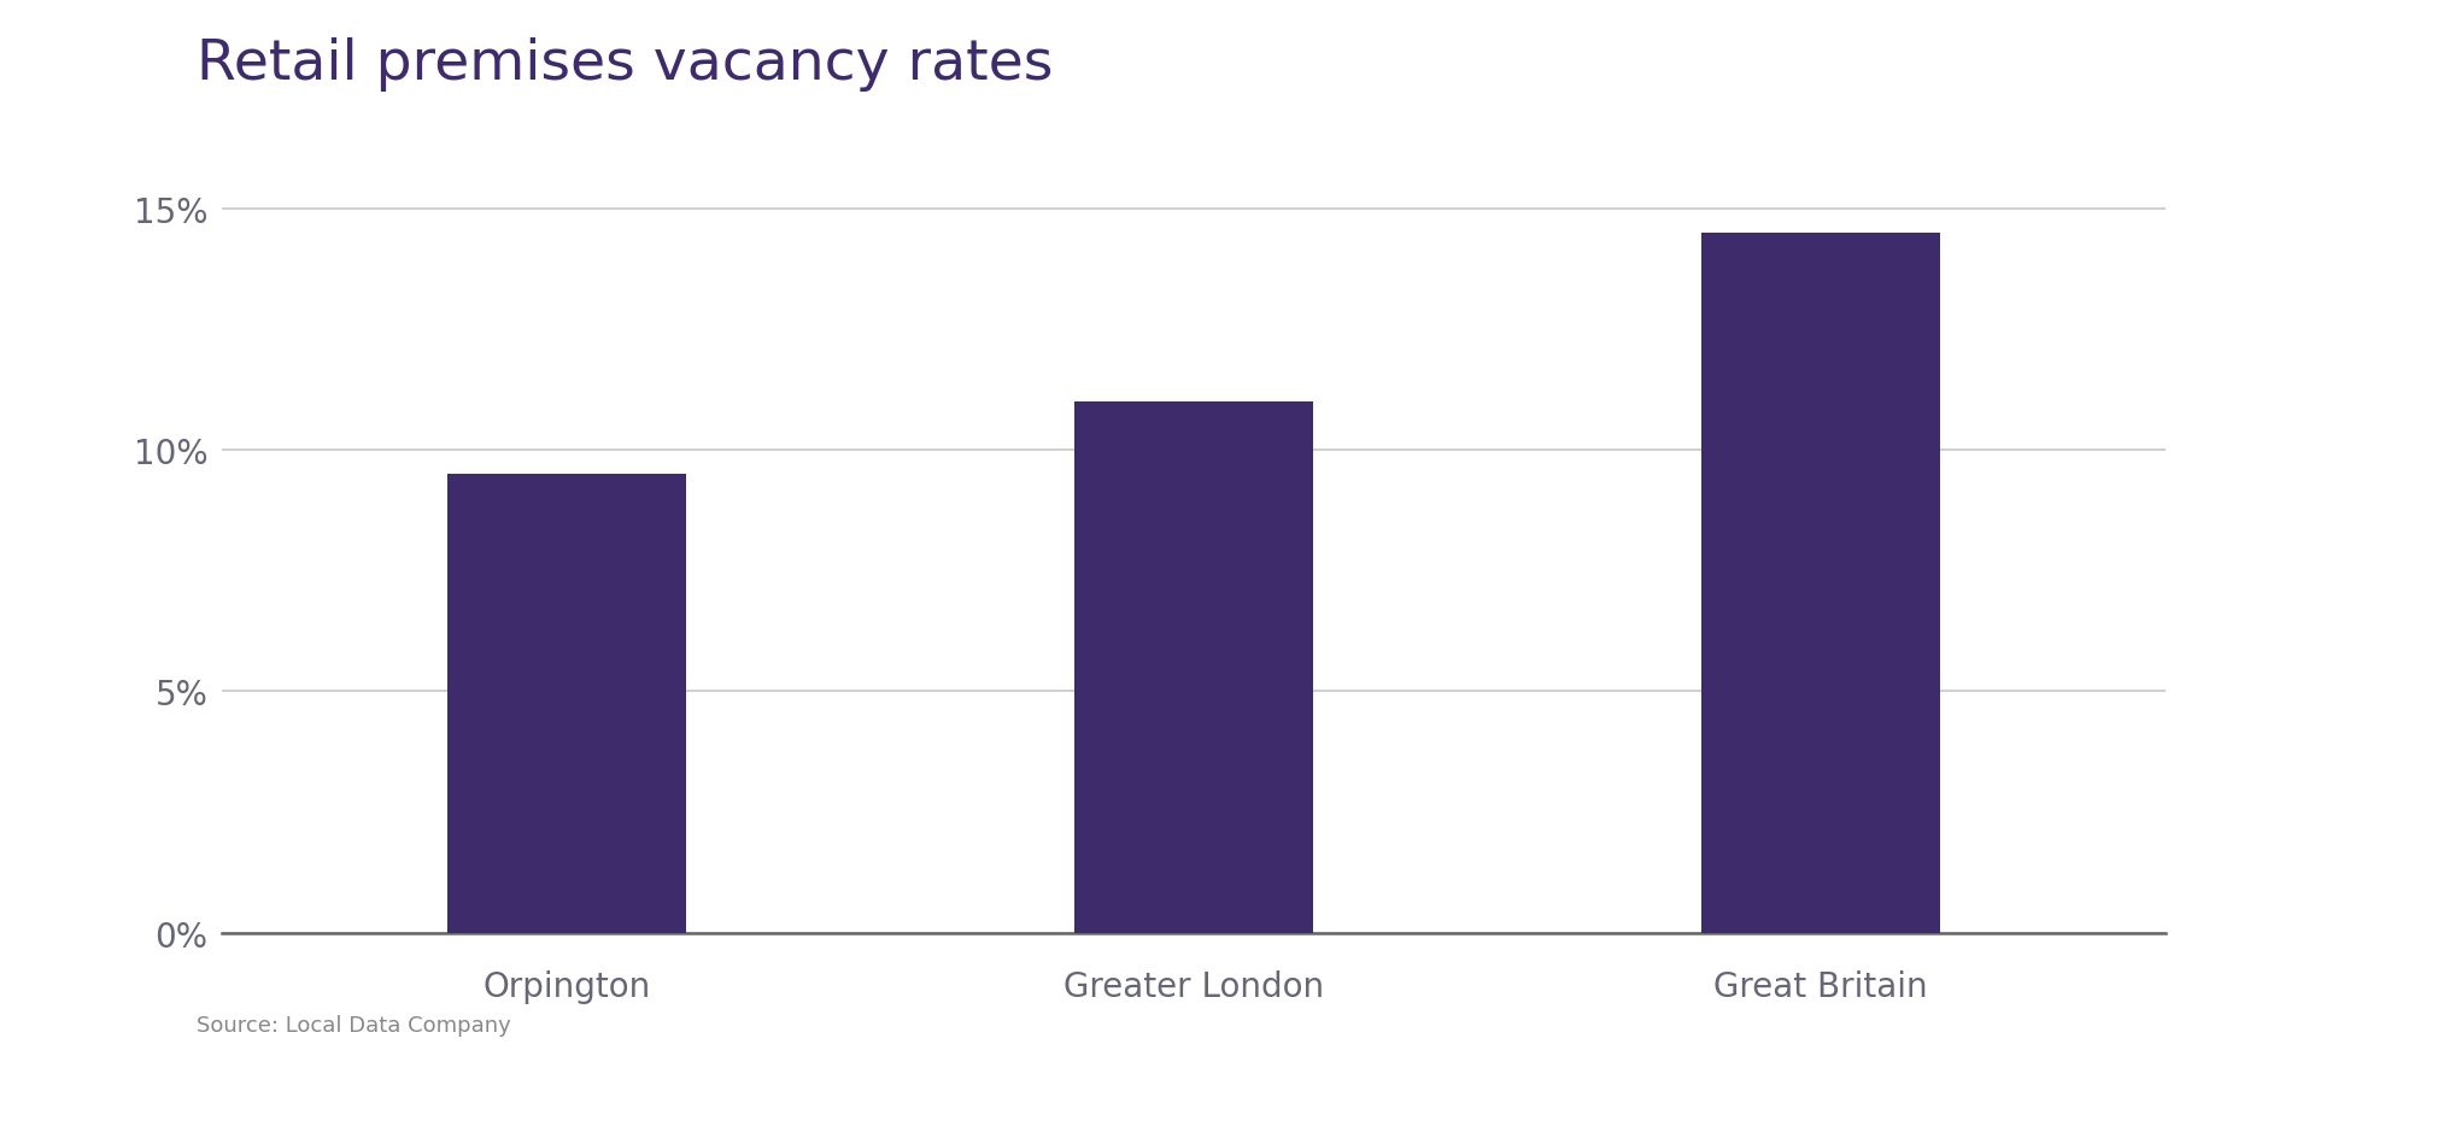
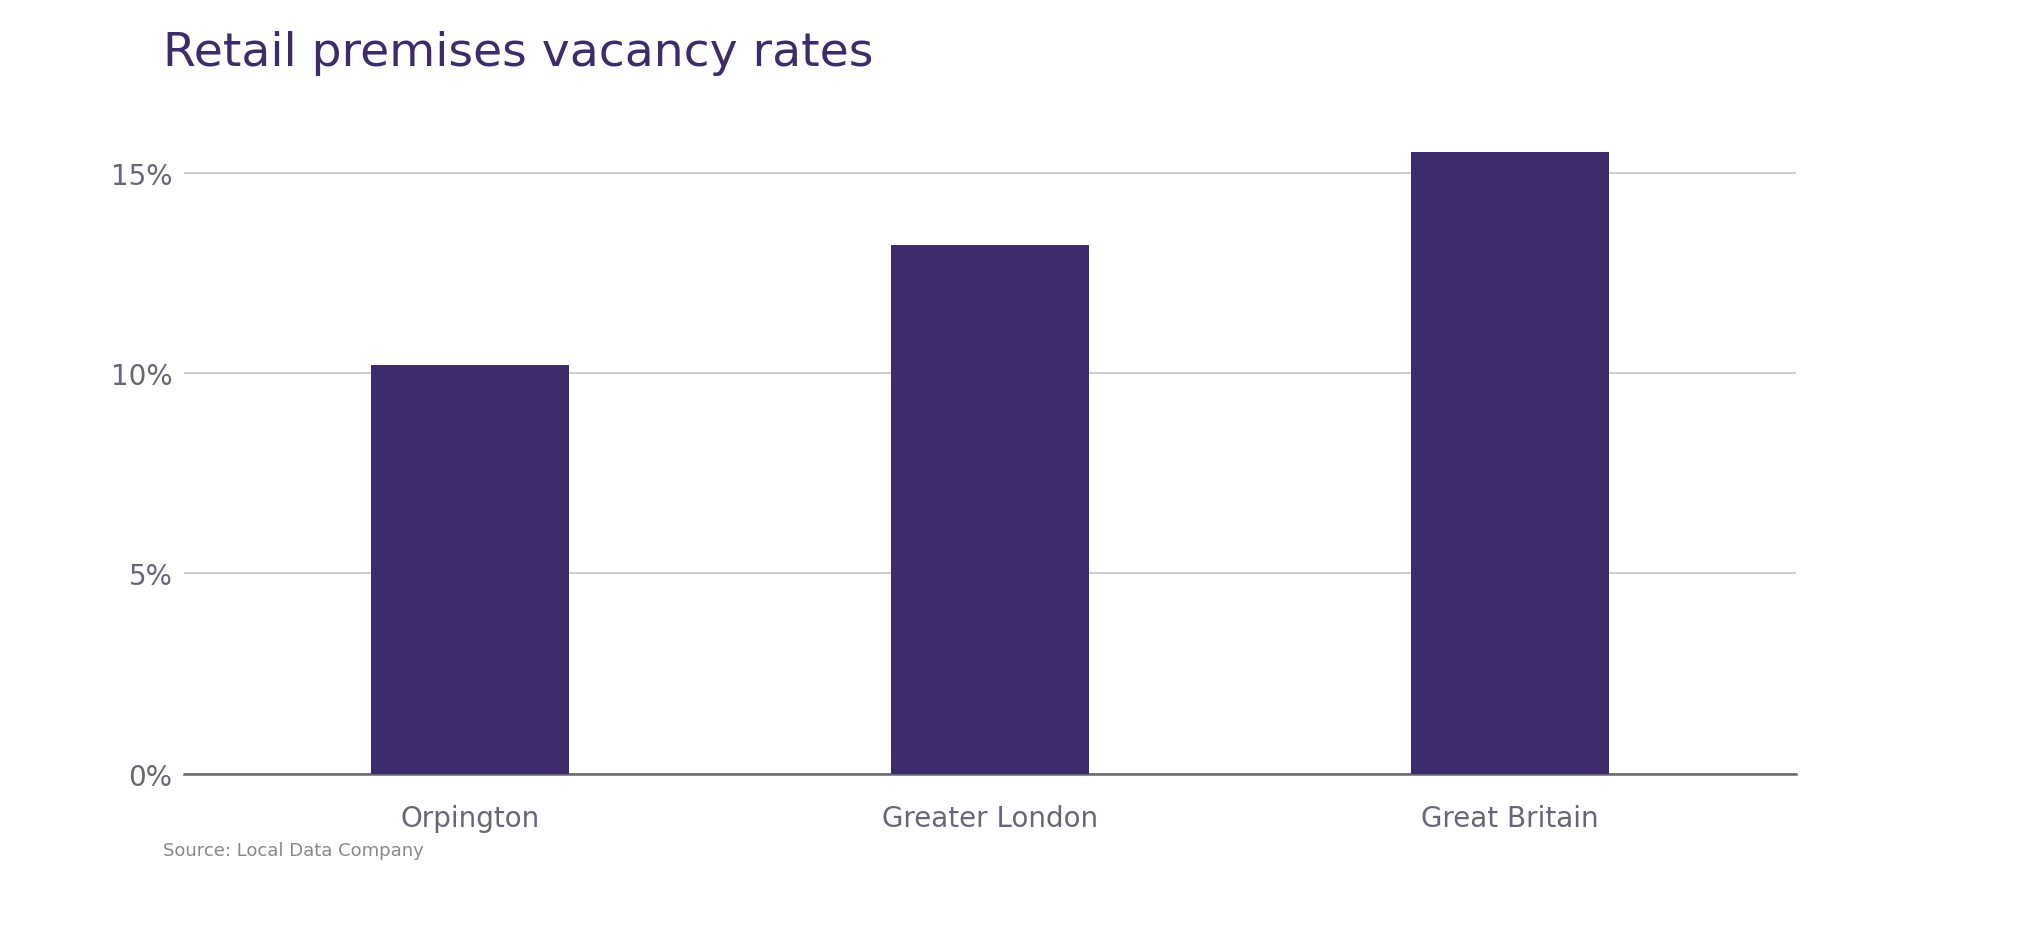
Orpington: 9.5% -> 10.2%
Greater London: 11.0% -> 13.2%
Great Britain: 14.5% -> 15.5%
